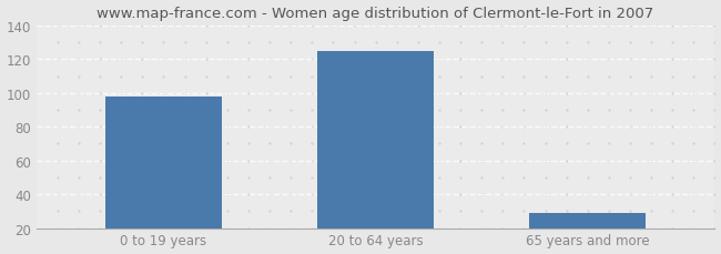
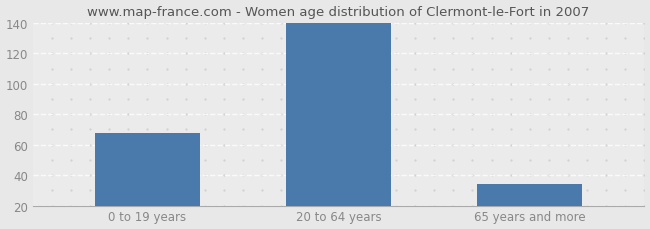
0 to 19 years: 98 -> 68
20 to 64 years: 125 -> 140
65 years and more: 29 -> 34
